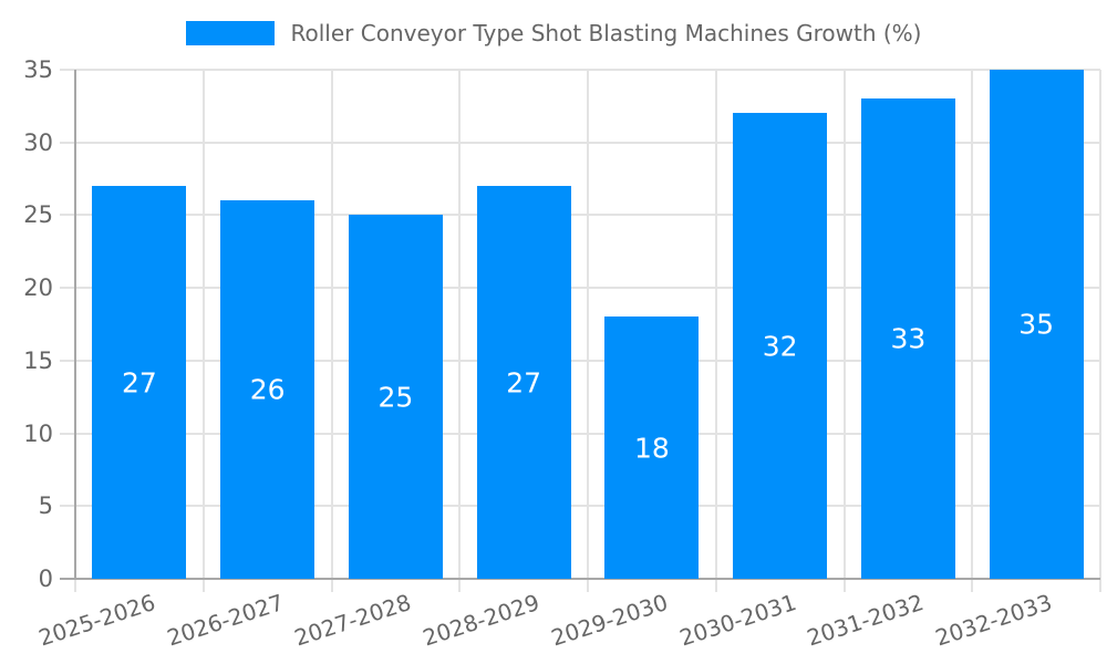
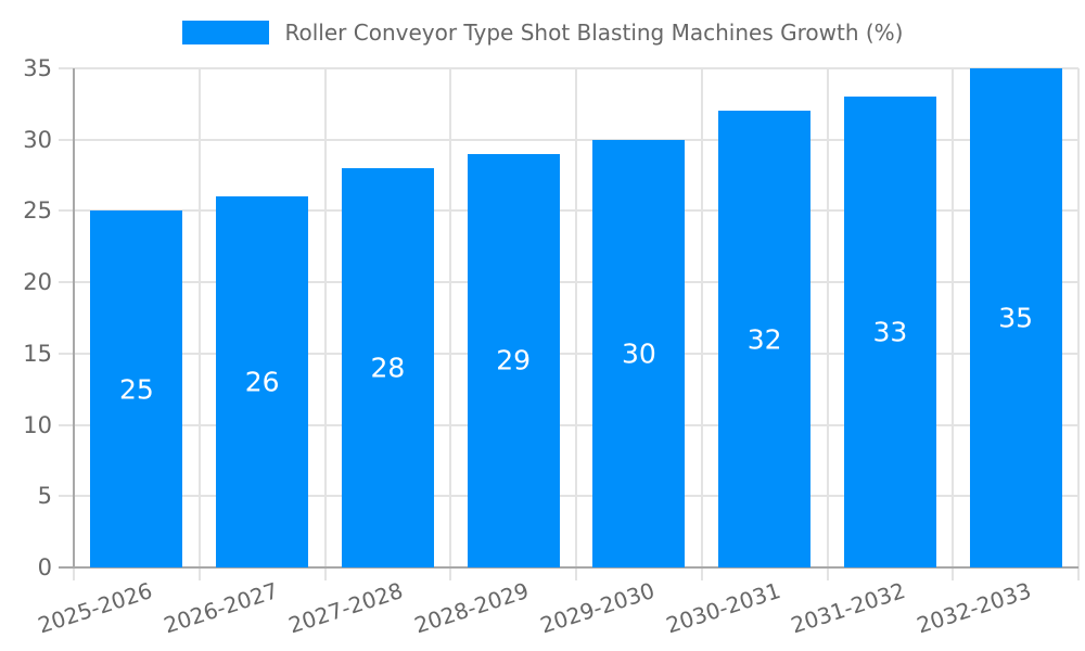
2025-2026: 27 -> 25
2027-2028: 25 -> 28
2028-2029: 27 -> 29
2029-2030: 18 -> 30
